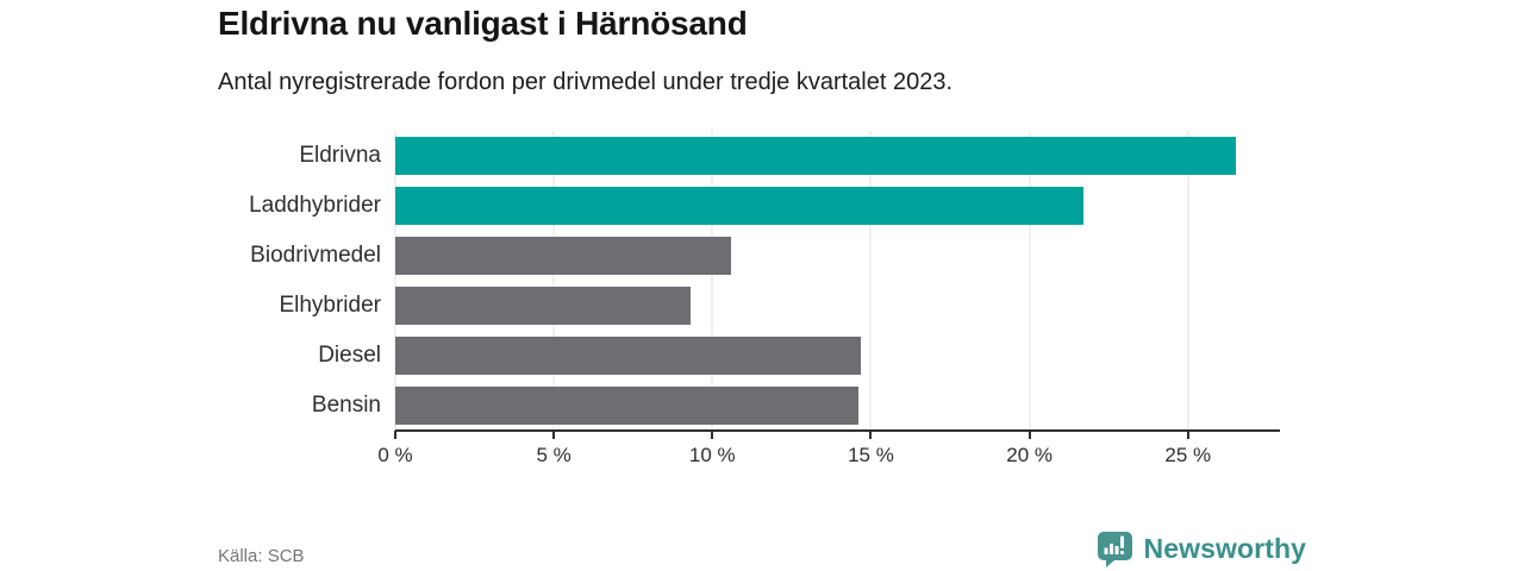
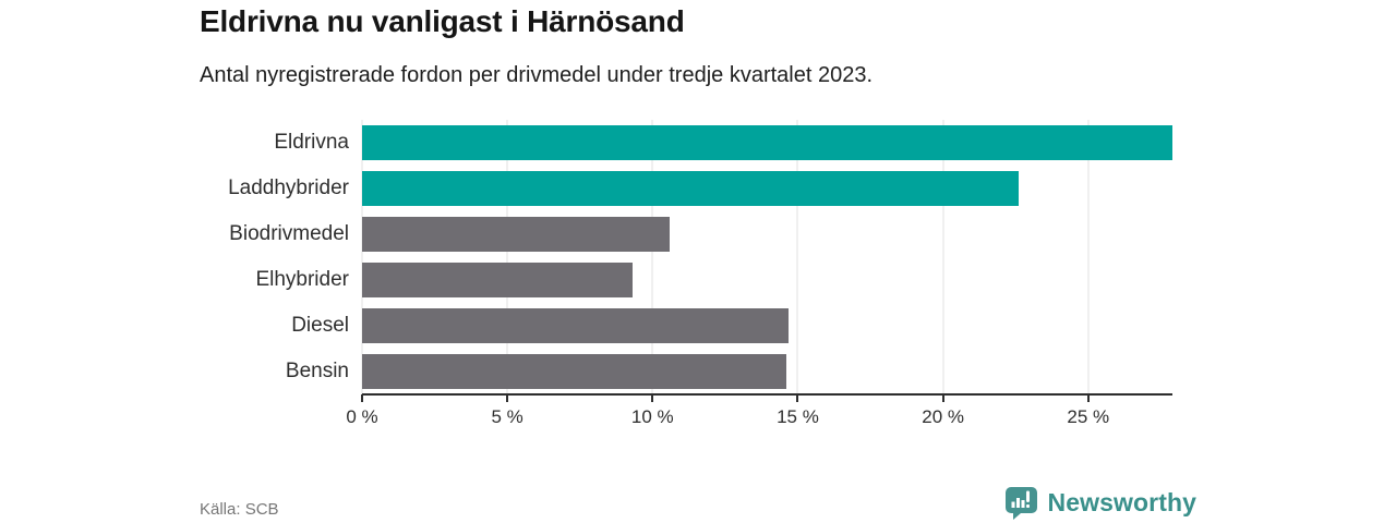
Eldrivna: 26.5% -> 27.9%
Laddhybrider: 21.7% -> 22.6%
